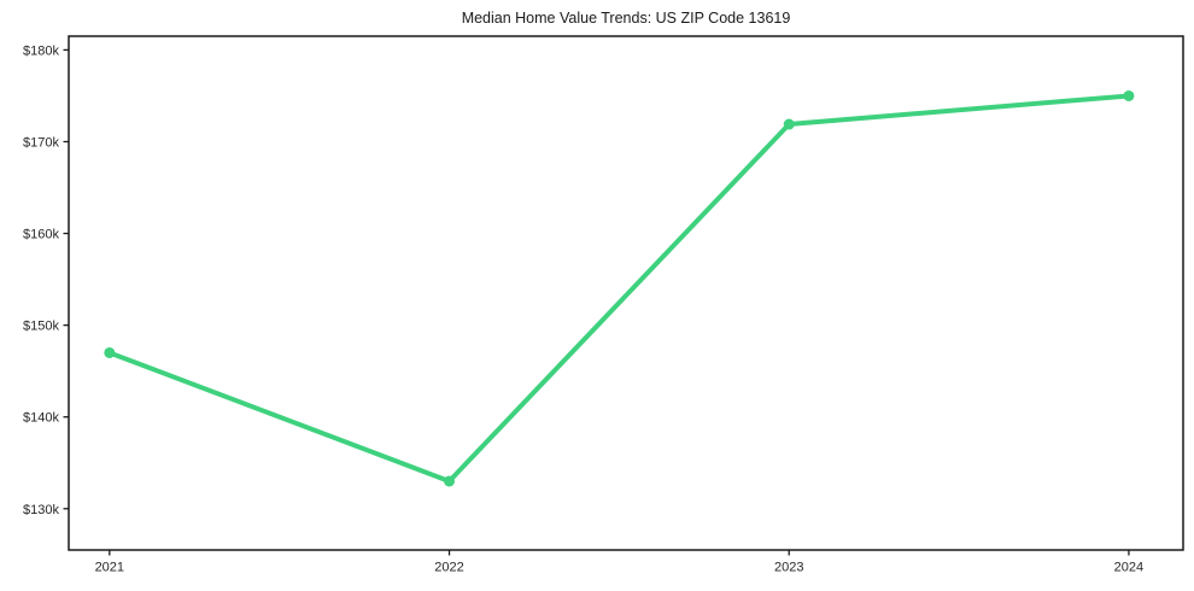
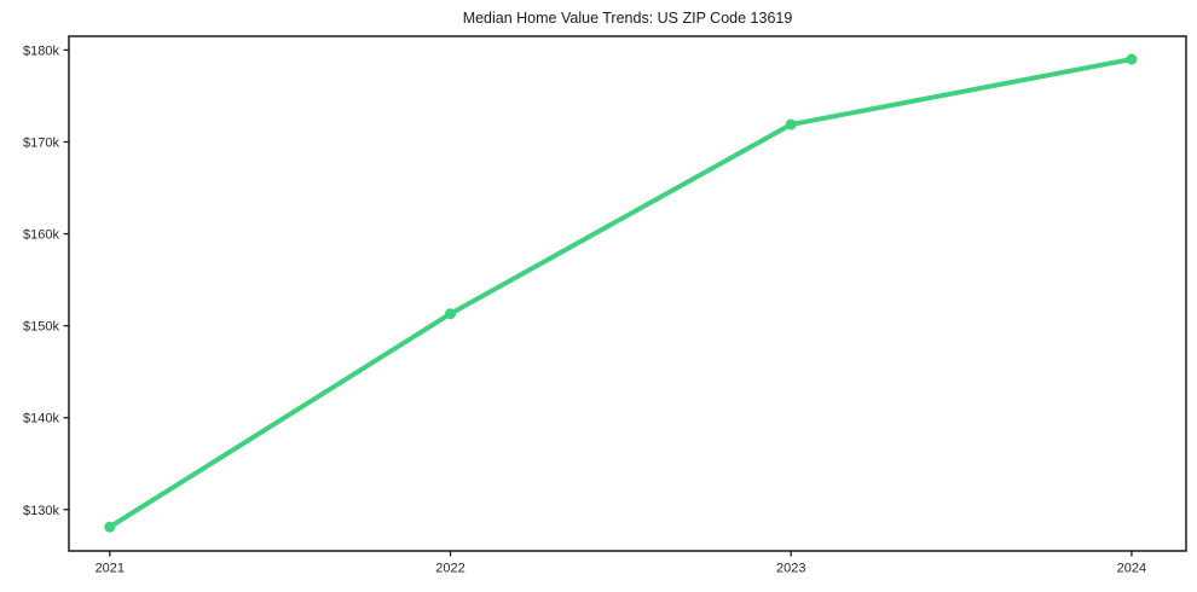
2021: $147k -> $128k
2022: $133k -> $151k
2024: $175k -> $179k
